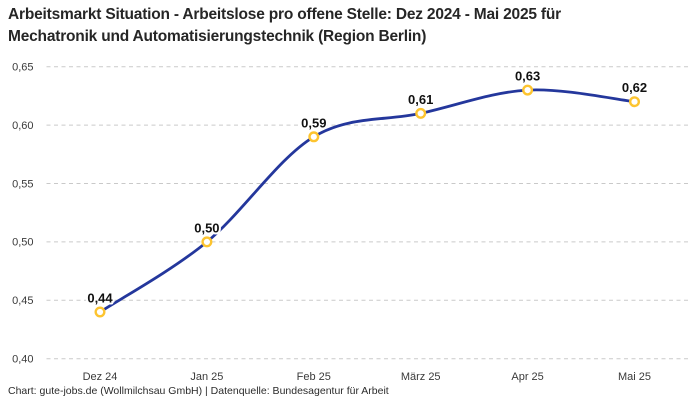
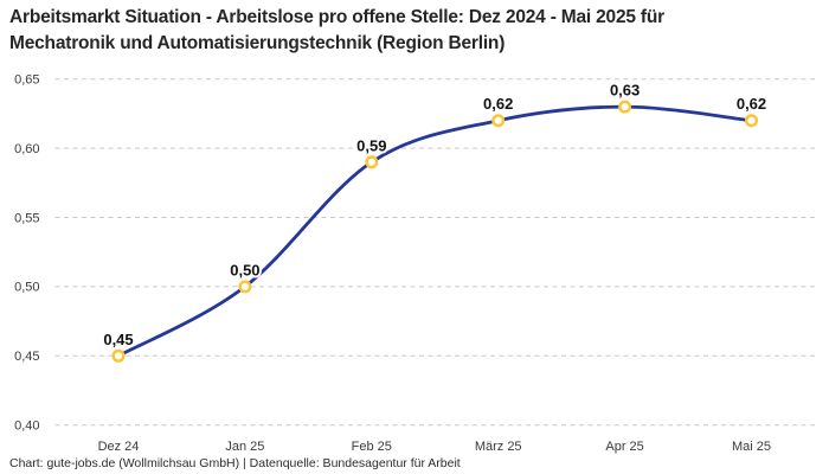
Dez 24: 0,44 -> 0,45
März 25: 0,61 -> 0,62
